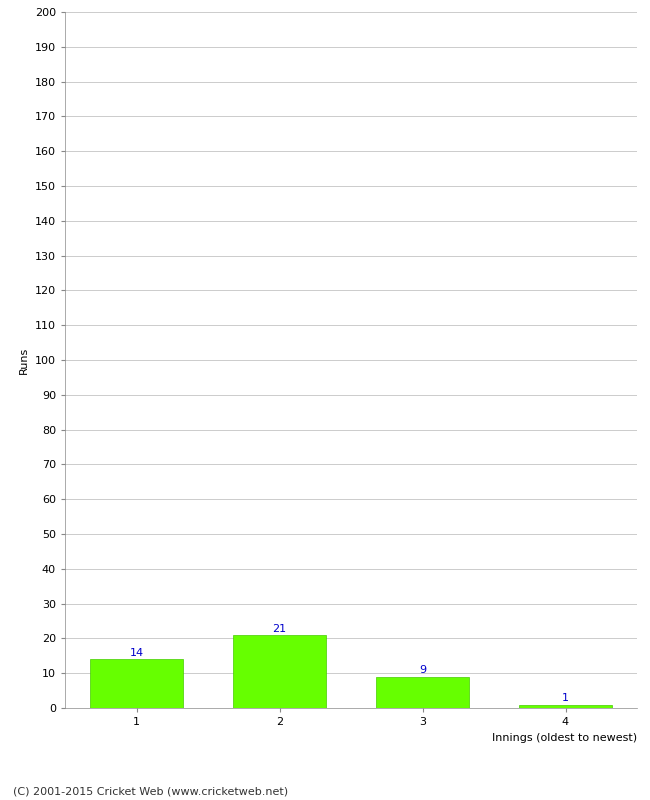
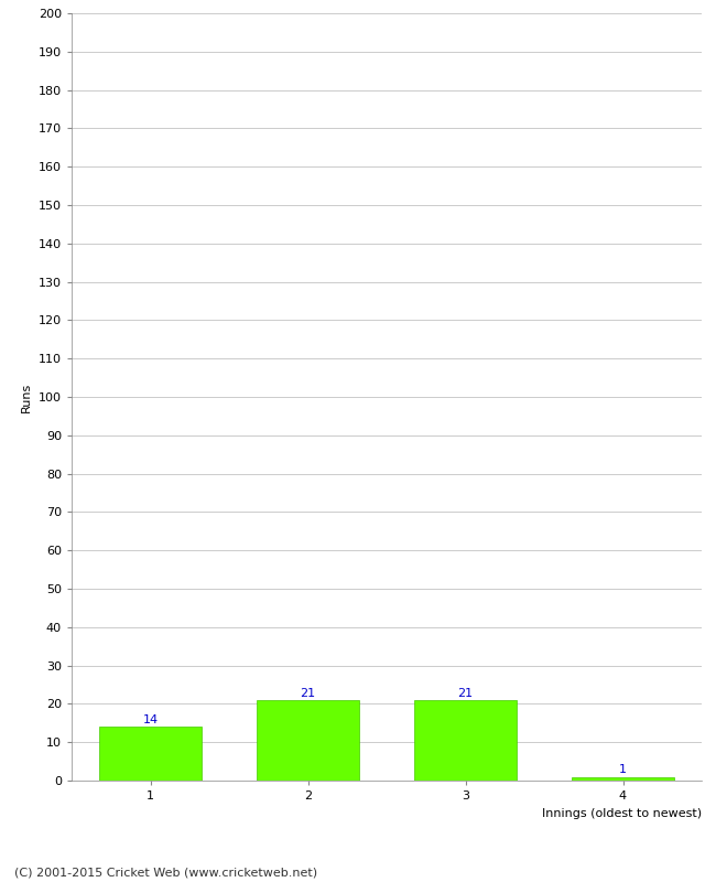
3: 9 -> 21
